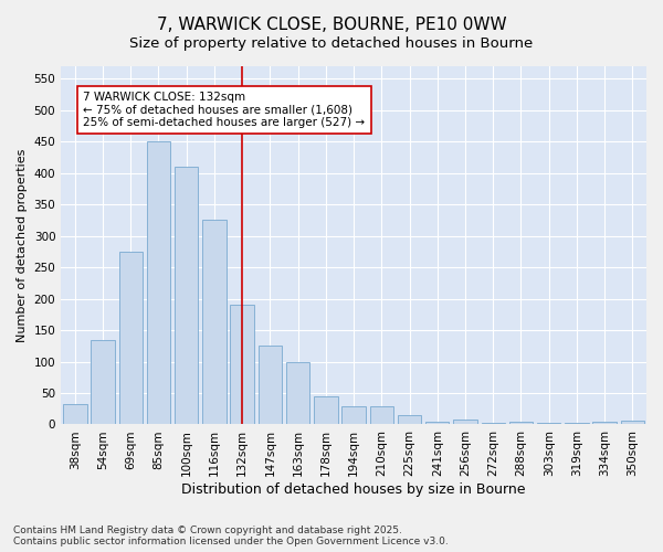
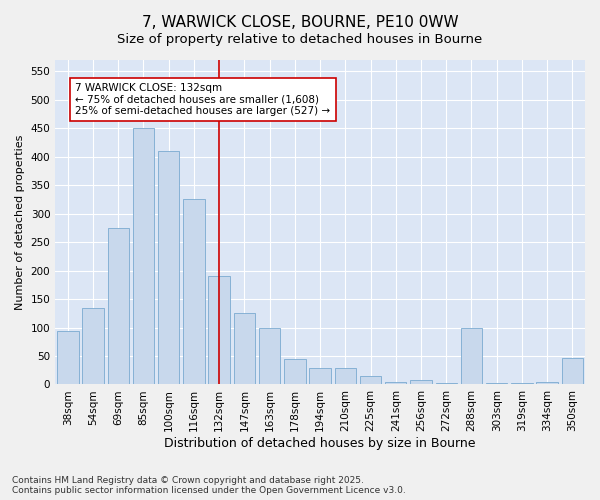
38sqm: 33 -> 94
288sqm: 4 -> 100
350sqm: 6 -> 46
